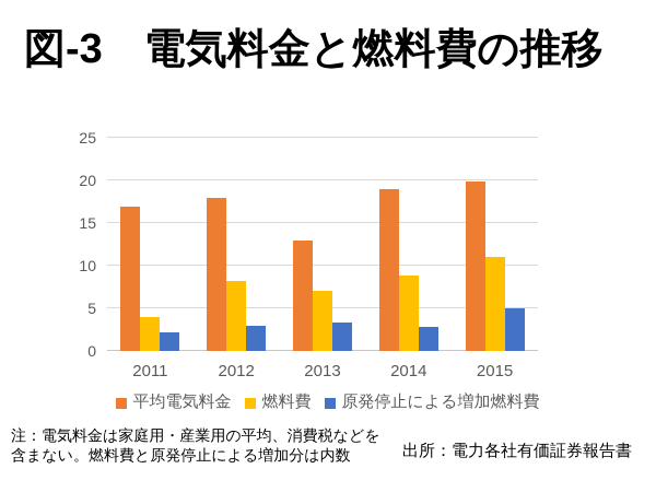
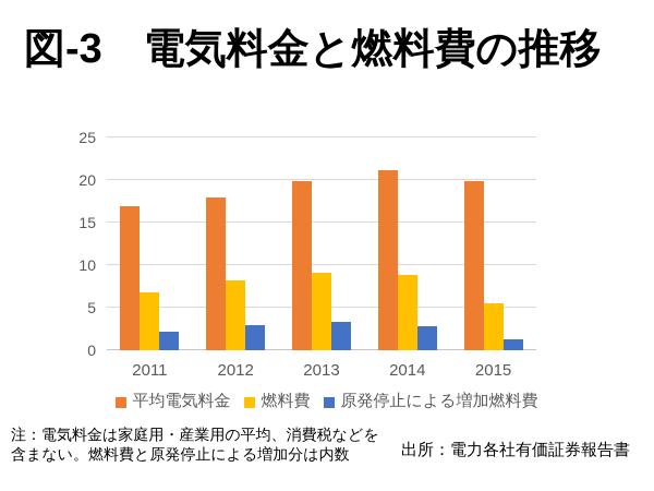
燃料費/2011: 4 -> 7
平均電気料金/2013: 13 -> 20
燃料費/2013: 7 -> 9
平均電気料金/2014: 19 -> 21
燃料費/2015: 11 -> 6
原発停止による増加燃料費/2015: 5 -> 1
